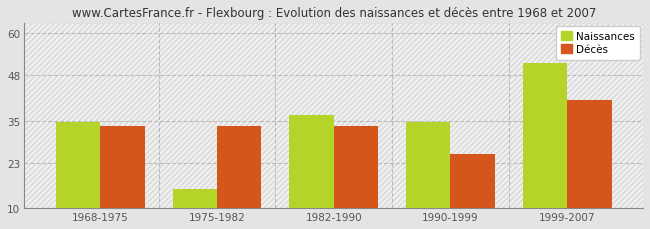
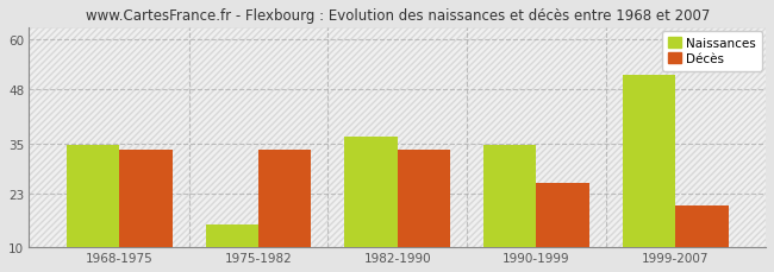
Décès/1999-2007: 41.0 -> 20.0
